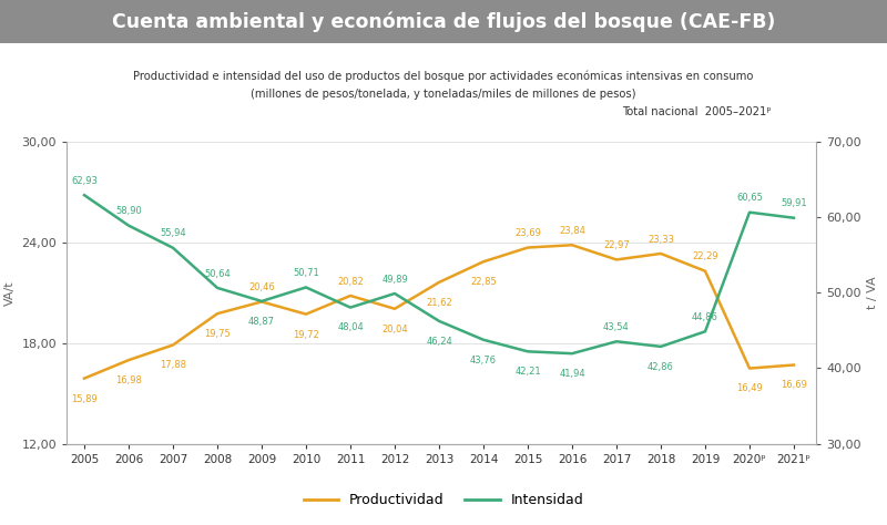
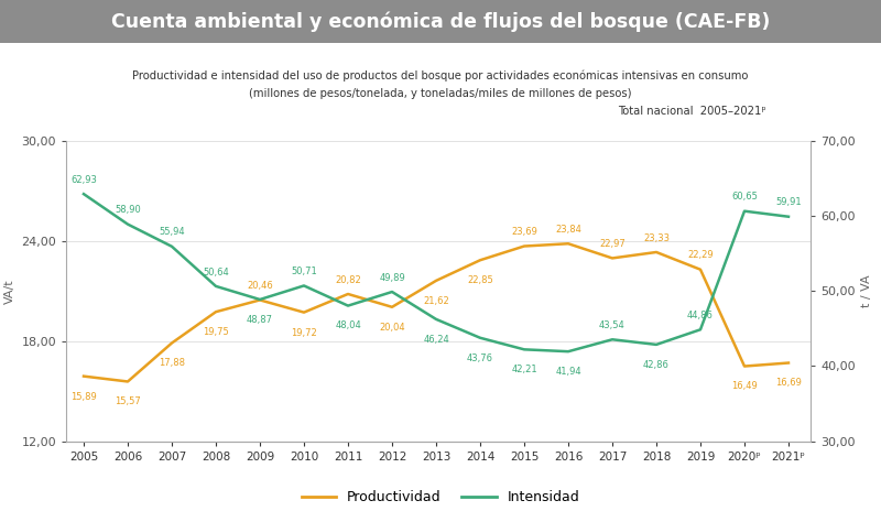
Productividad/2006: 16,98 -> 15,57
